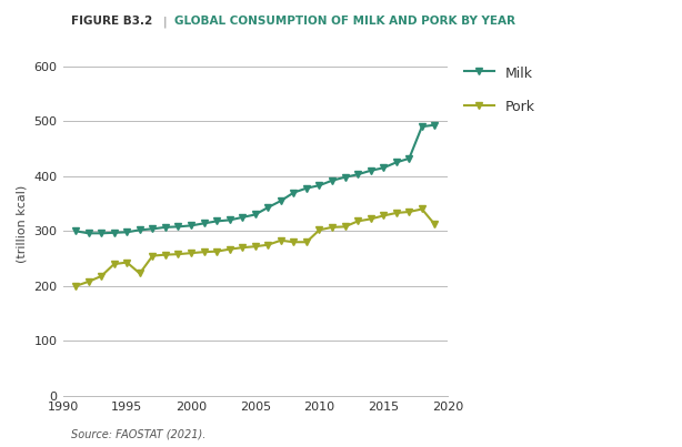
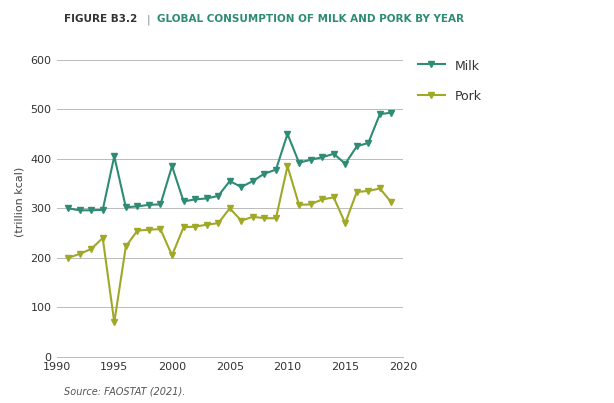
Milk/1995: 298 -> 405
Pork/1995: 243 -> 70
Milk/2000: 310 -> 385
Pork/2000: 260 -> 205
Milk/2005: 330 -> 355
Pork/2005: 272 -> 300
Milk/2010: 383 -> 450
Pork/2010: 302 -> 385
Milk/2015: 415 -> 390
Pork/2015: 328 -> 270
